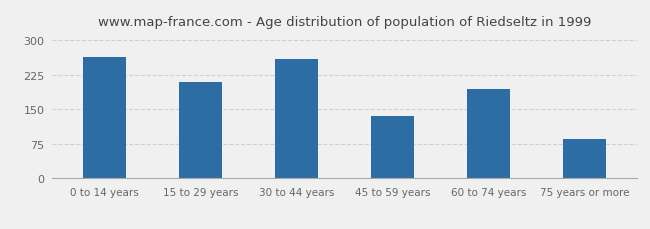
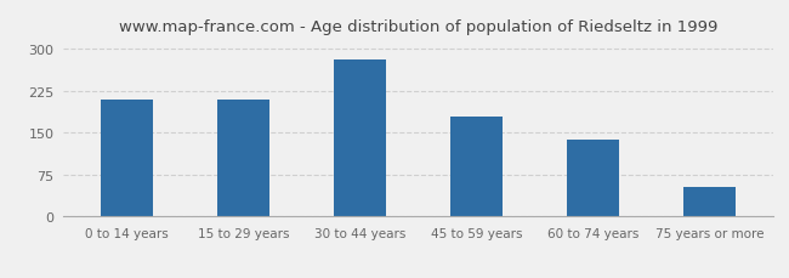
0 to 14 years: 265 -> 210
30 to 44 years: 260 -> 282
45 to 59 years: 135 -> 180
60 to 74 years: 195 -> 138
75 years or more: 85 -> 52
